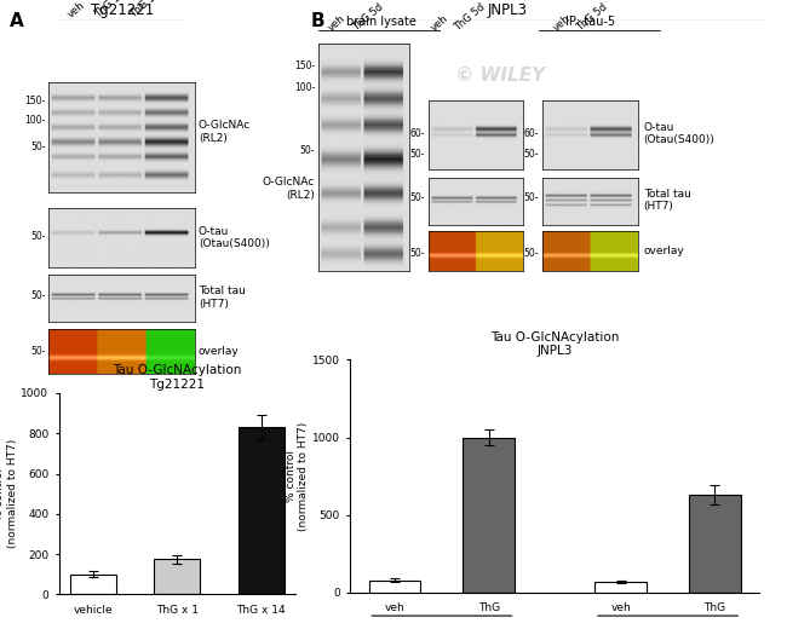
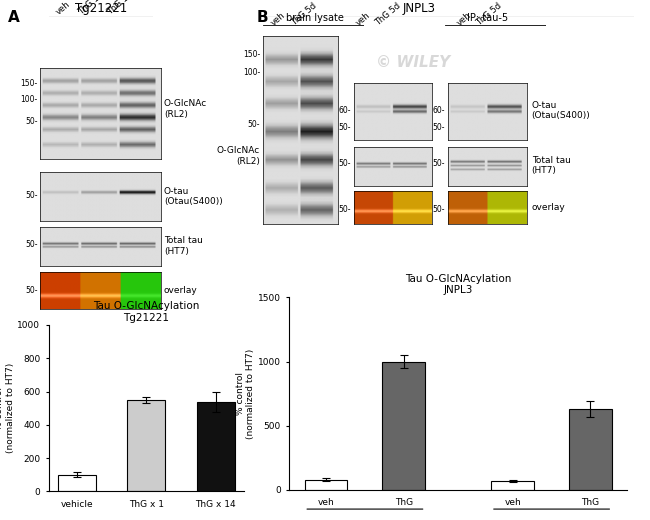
Tau O-GlcNAcylation Tg21221/ThG x 1: 180 -> 550
Tau O-GlcNAcylation Tg21221/ThG x 14: 830 -> 540
